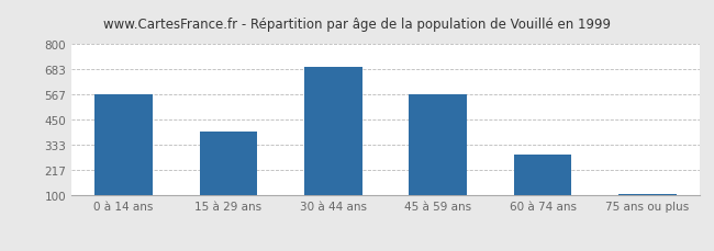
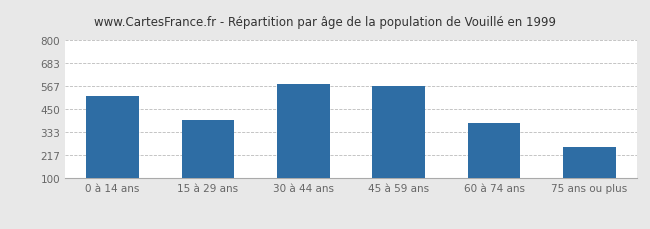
0 à 14 ans: 570 -> 520
30 à 44 ans: 690 -> 580
60 à 74 ans: 290 -> 380
75 ans ou plus: 110 -> 260
